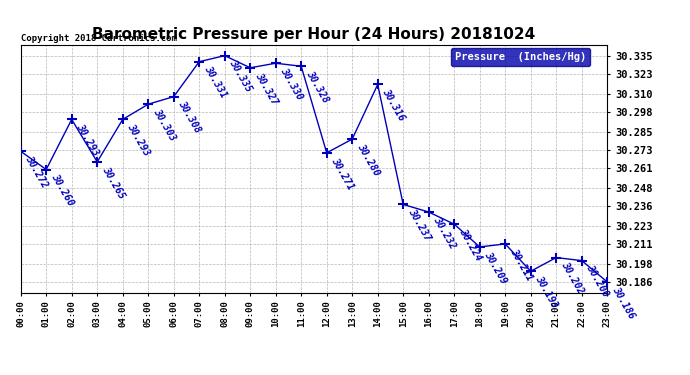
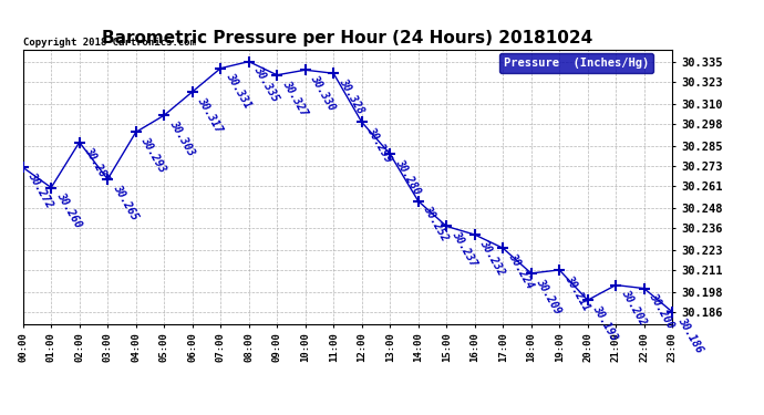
02:00: 30.293 -> 30.287
06:00: 30.308 -> 30.317
12:00: 30.271 -> 30.299
14:00: 30.316 -> 30.252
